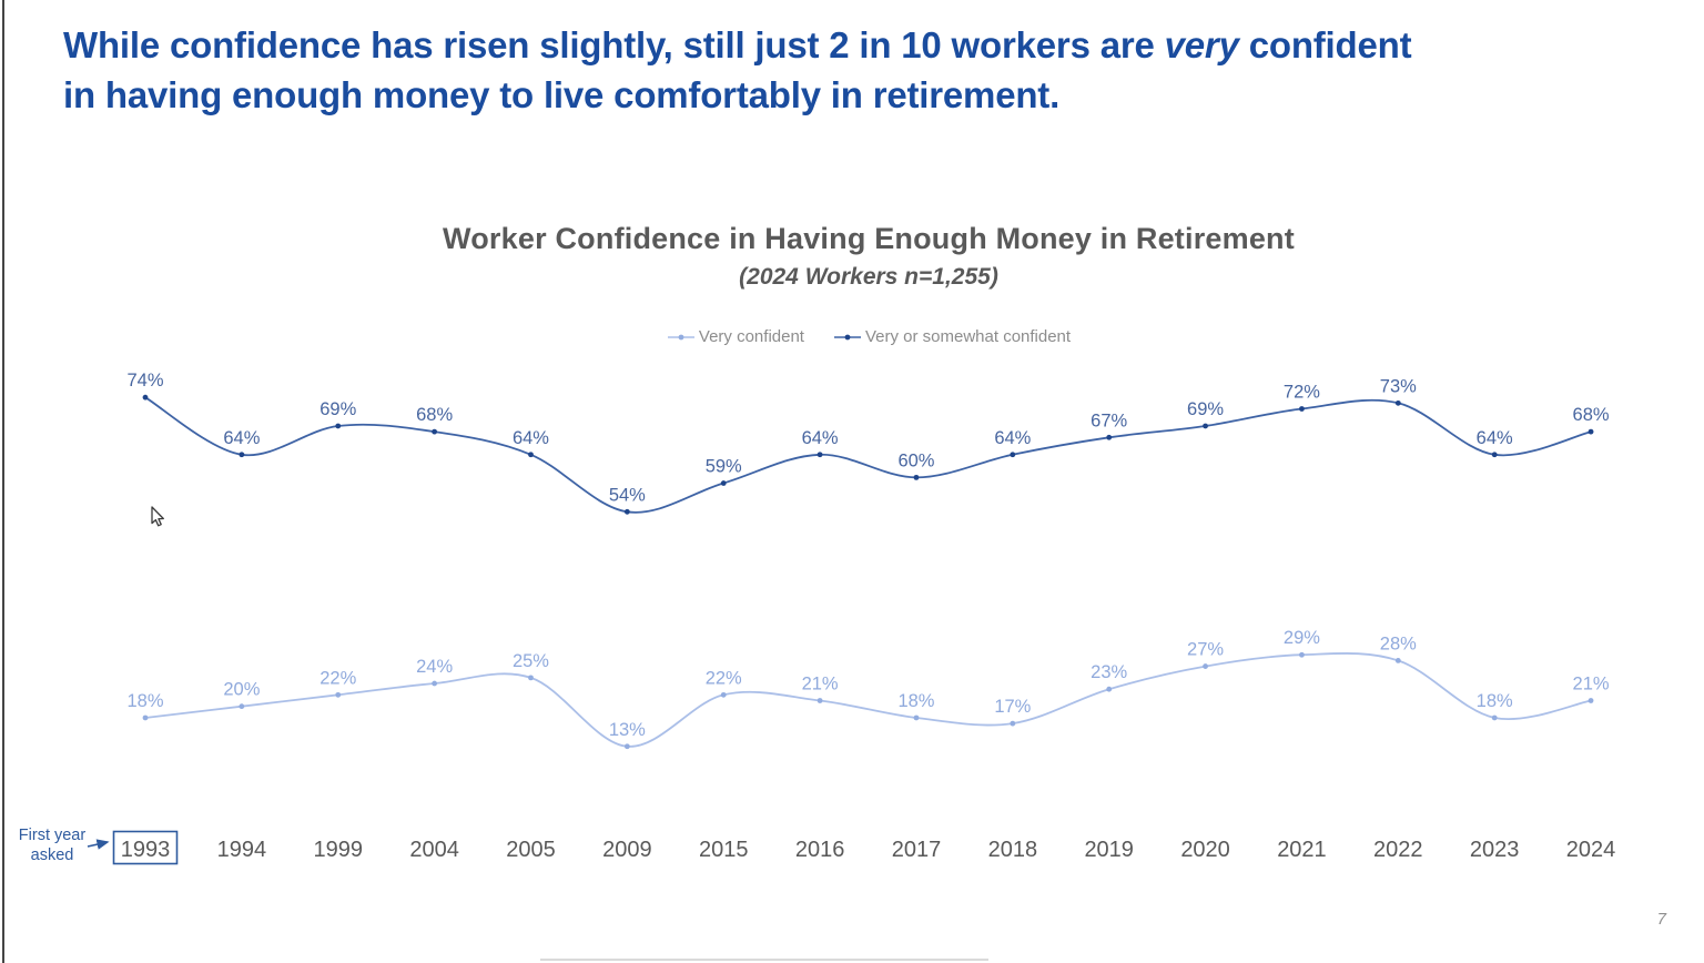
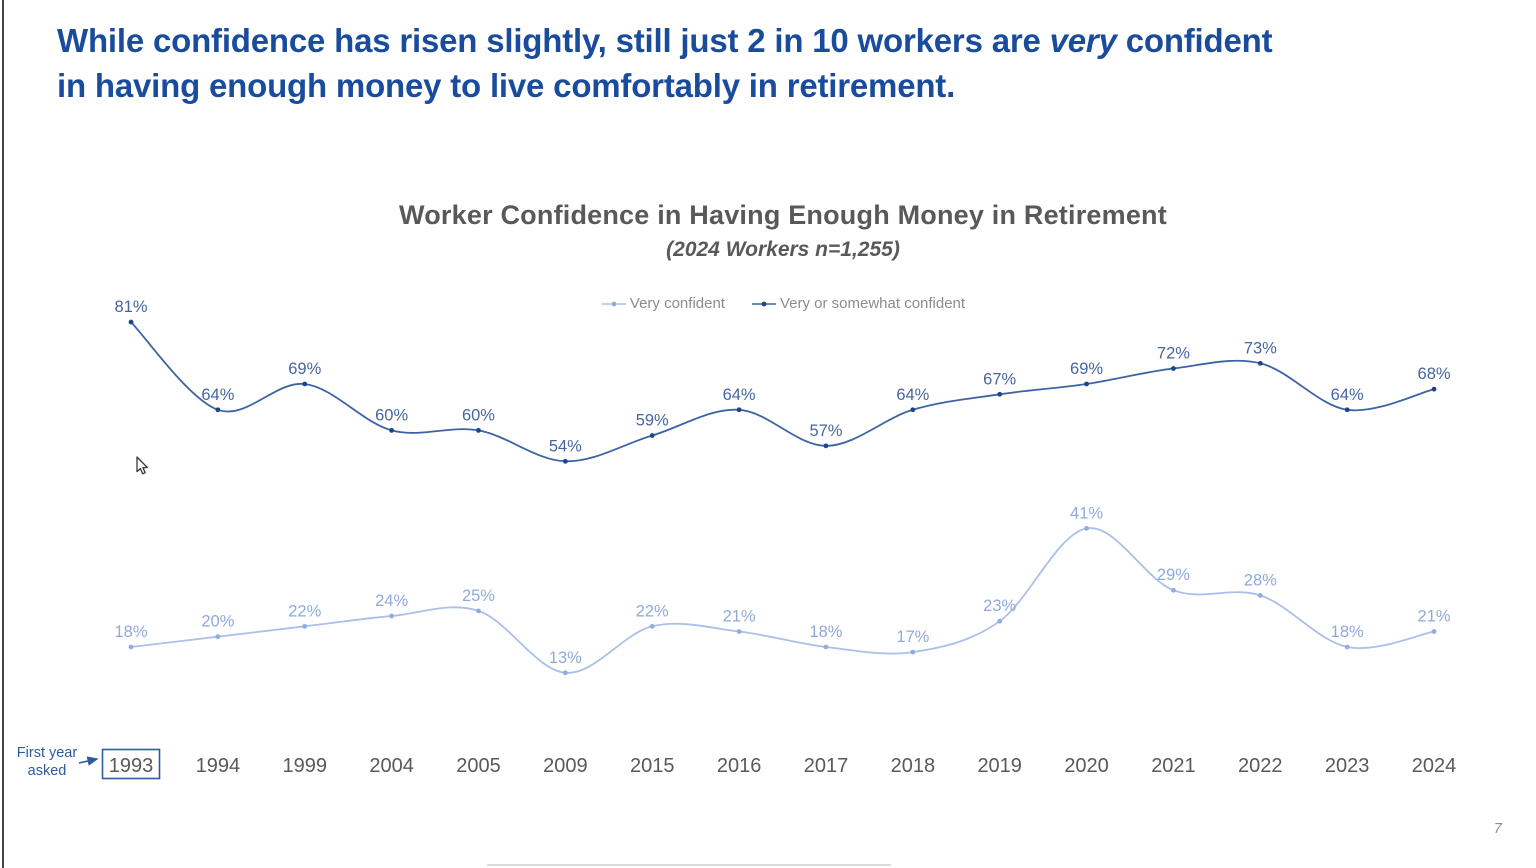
Very or somewhat confident/1993: 74% -> 81%
Very or somewhat confident/2004: 68% -> 60%
Very or somewhat confident/2005: 64% -> 60%
Very or somewhat confident/2017: 60% -> 57%
Very confident/2020: 27% -> 41%
